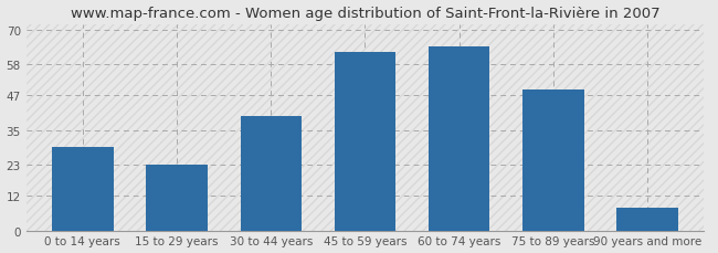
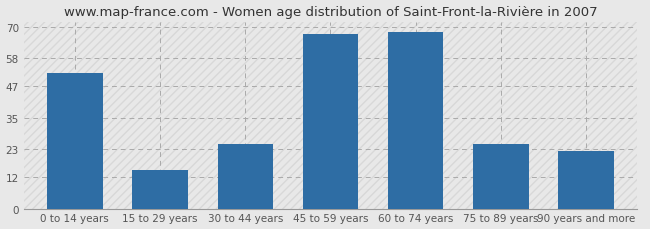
0 to 14 years: 29 -> 52
15 to 29 years: 23 -> 15
30 to 44 years: 40 -> 25
45 to 59 years: 62 -> 67
60 to 74 years: 64 -> 68
75 to 89 years: 49 -> 25
90 years and more: 8 -> 22
